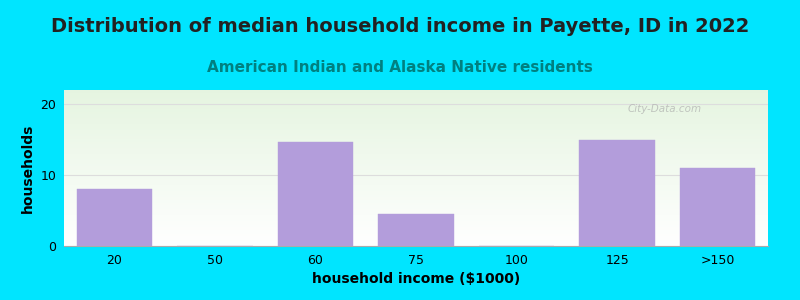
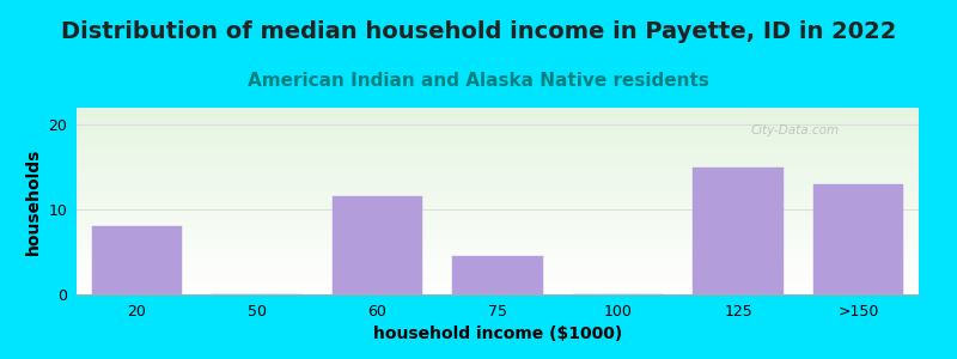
60: 14.6 -> 11.5
>150: 11.0 -> 13.0
